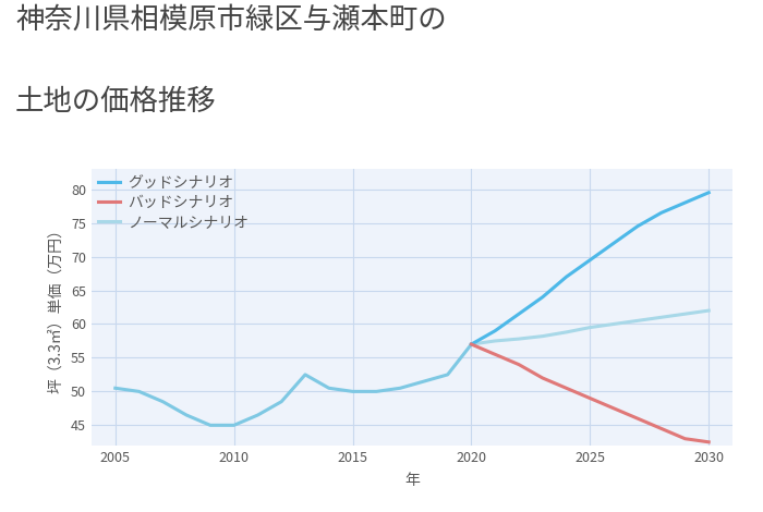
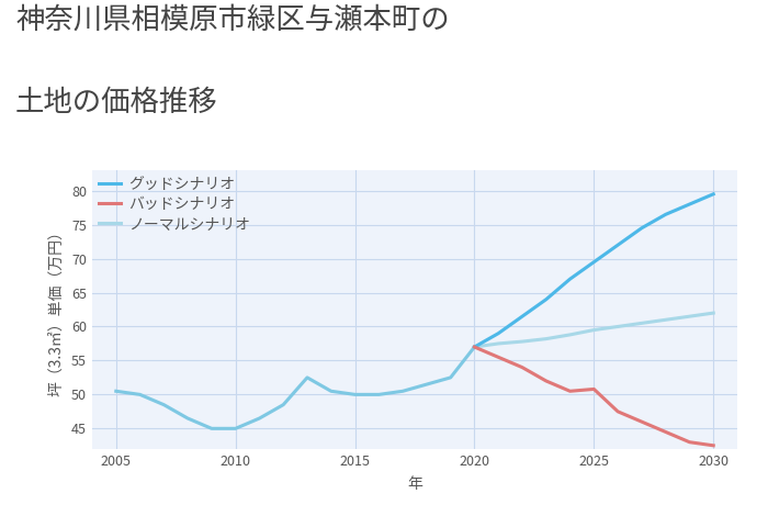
バッドシナリオ/2025: 49.0 -> 50.8
